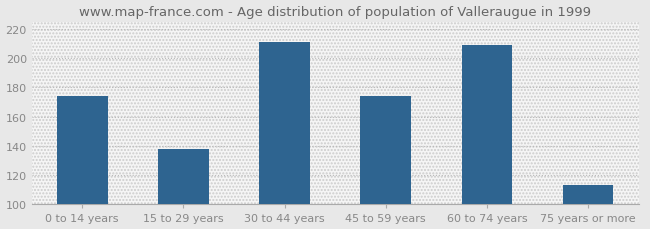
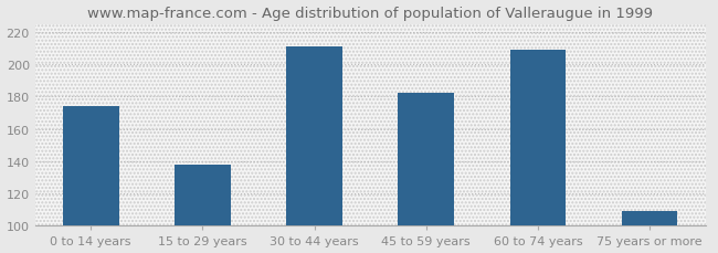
45 to 59 years: 174 -> 182
75 years or more: 113 -> 109
